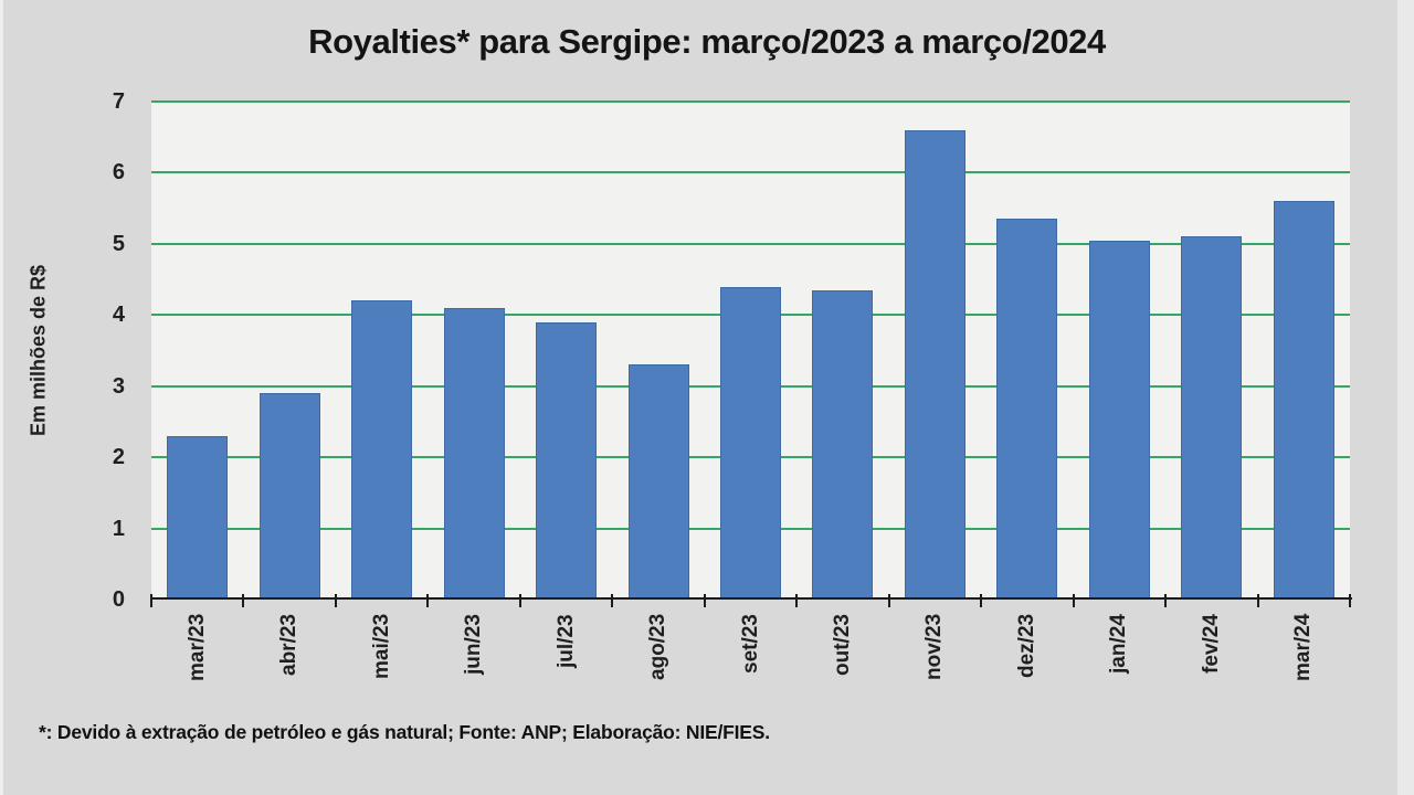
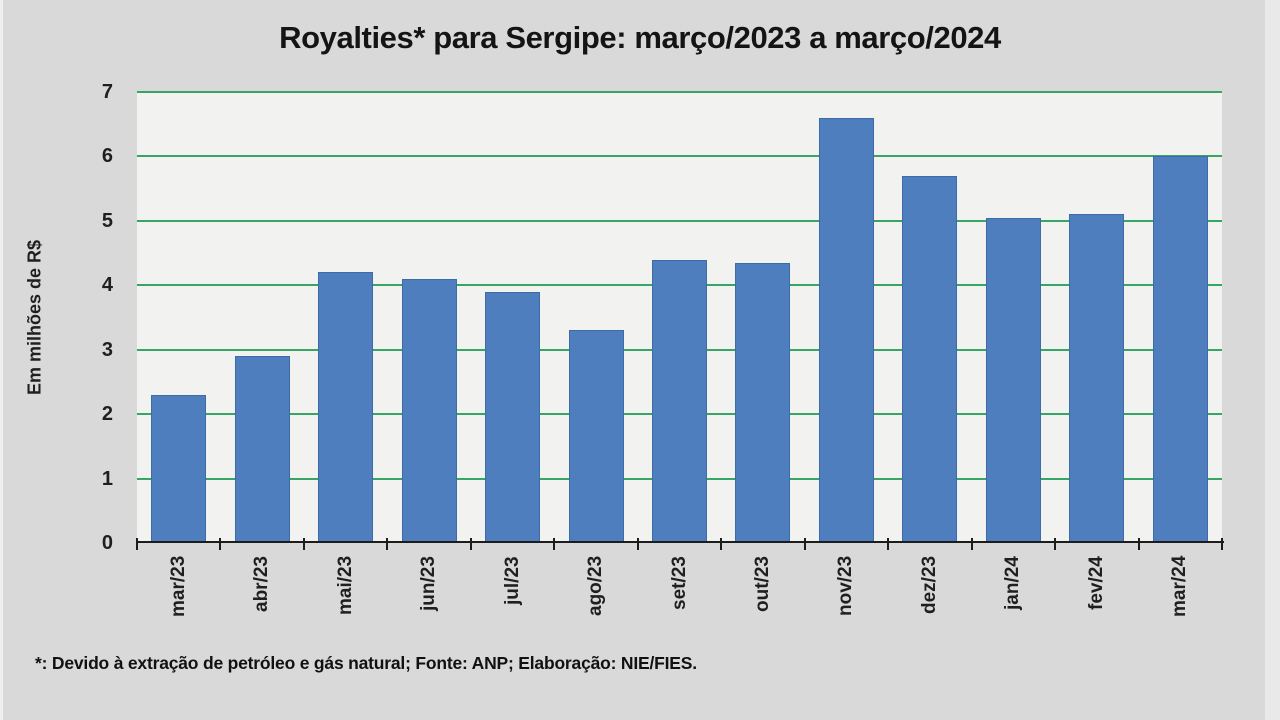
dez/23: 5.3 -> 5.7
mar/24: 5.6 -> 6.0
